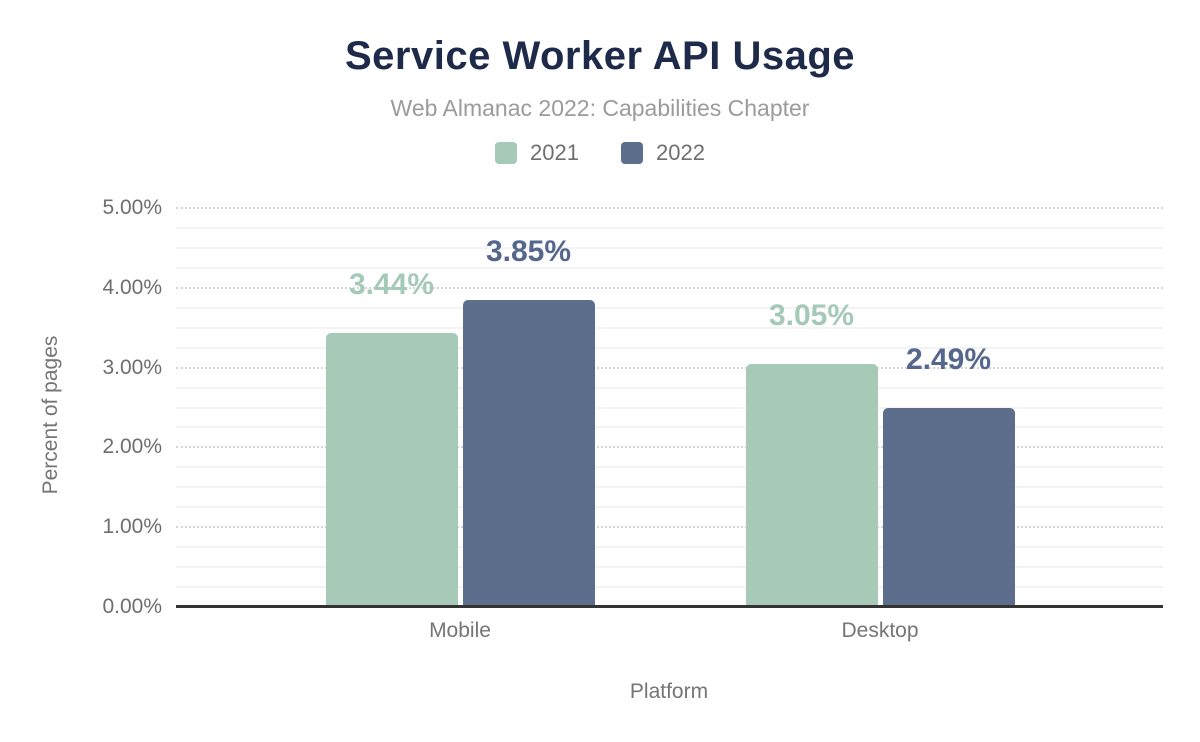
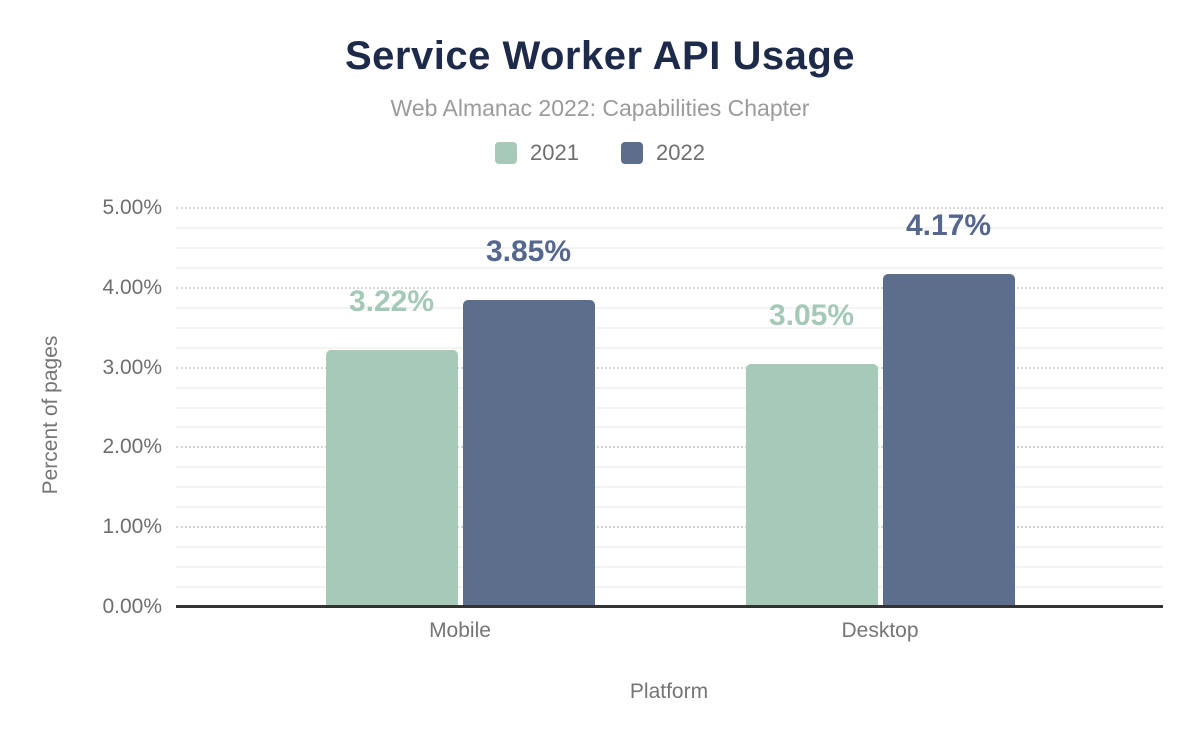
2021/Mobile: 3.44% -> 3.22%
2022/Desktop: 2.49% -> 4.17%
